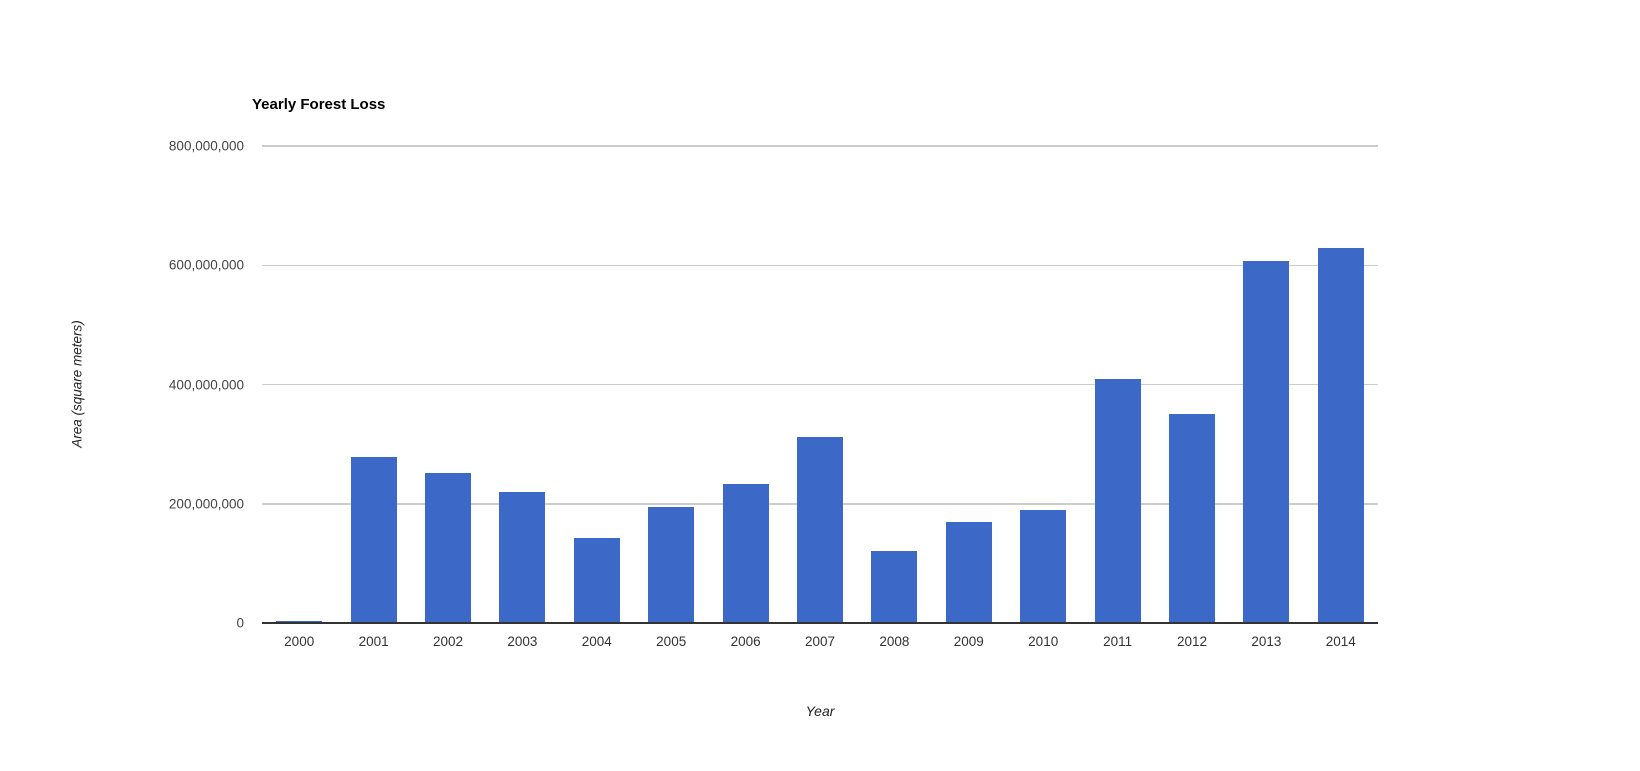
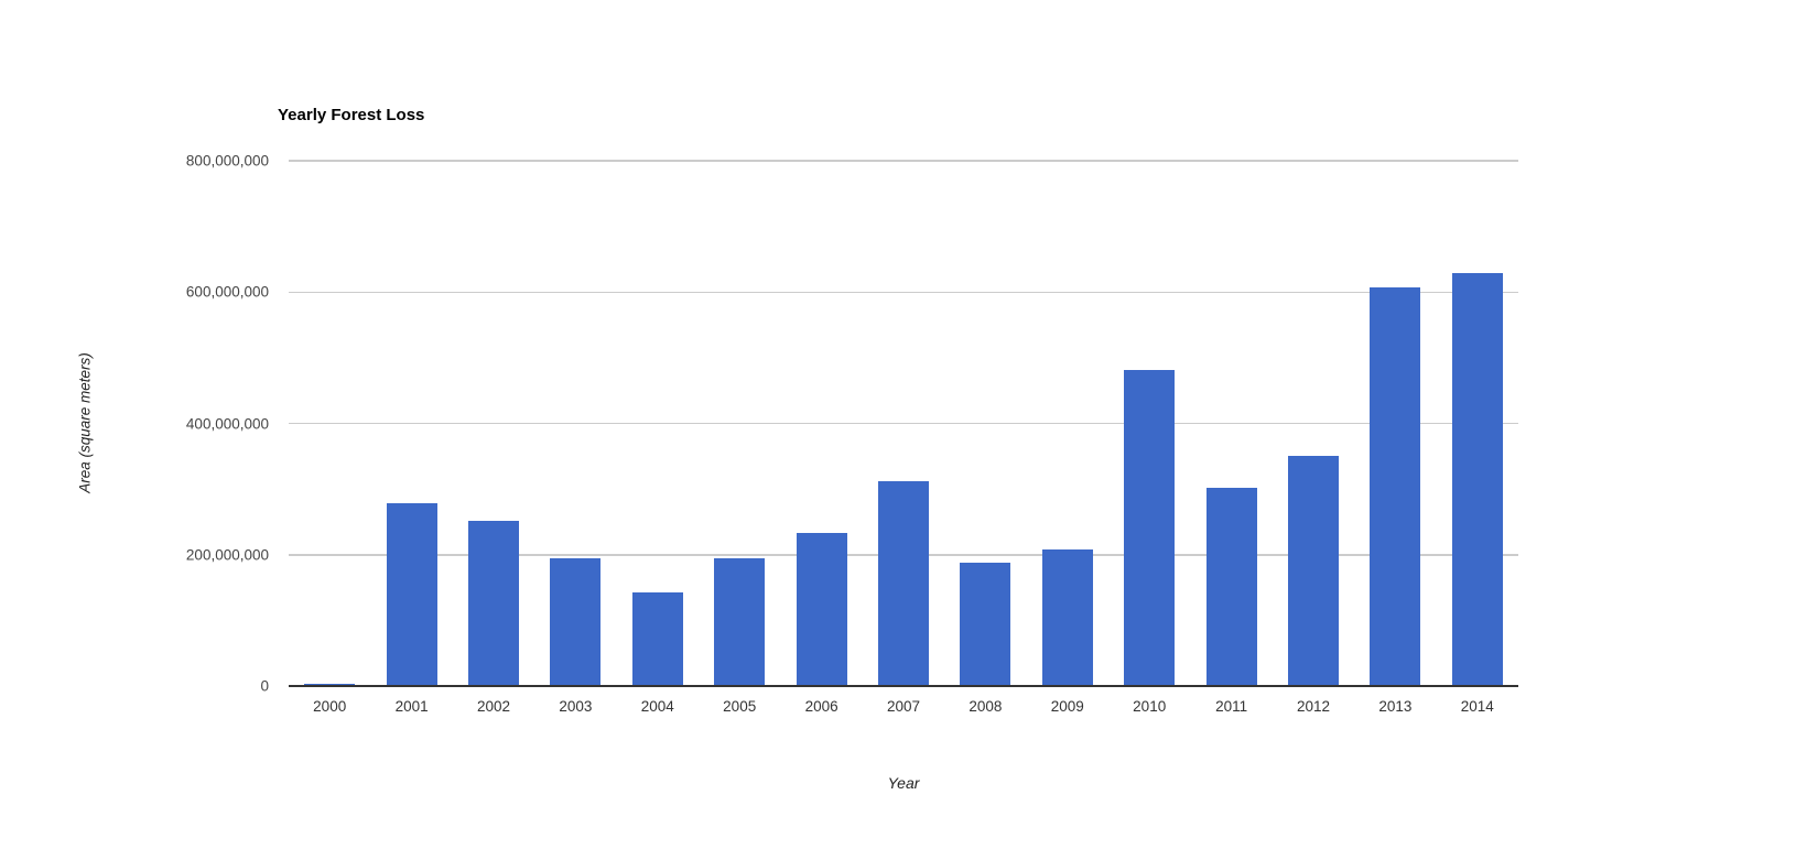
2003: 220000000 -> 190000000
2008: 120000000 -> 190000000
2009: 170000000 -> 210000000
2010: 190000000 -> 480000000
2011: 410000000 -> 300000000
